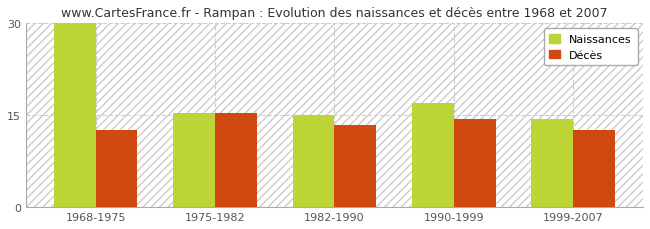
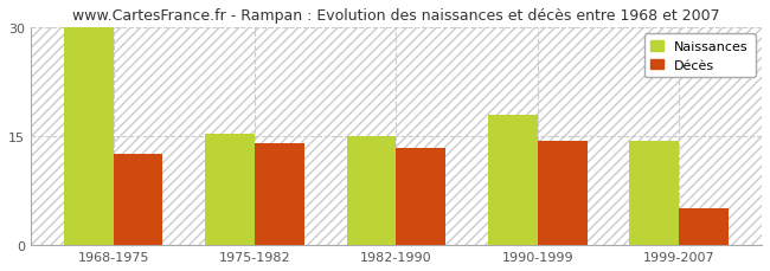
Décès/1975-1982: 15.4 -> 14.0
Naissances/1990-1999: 17.0 -> 18.0
Décès/1999-2007: 12.5 -> 5.0
